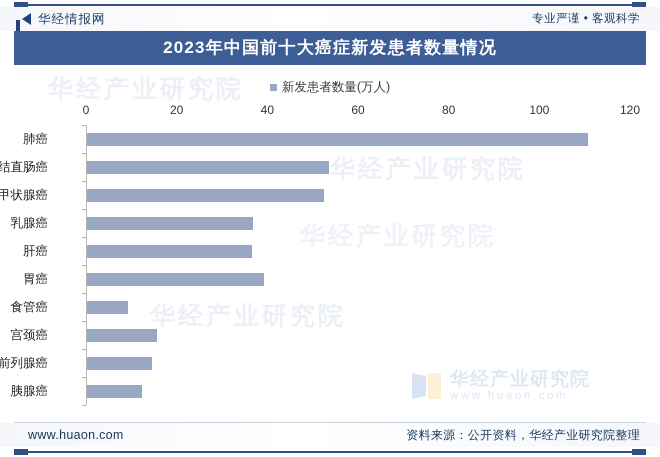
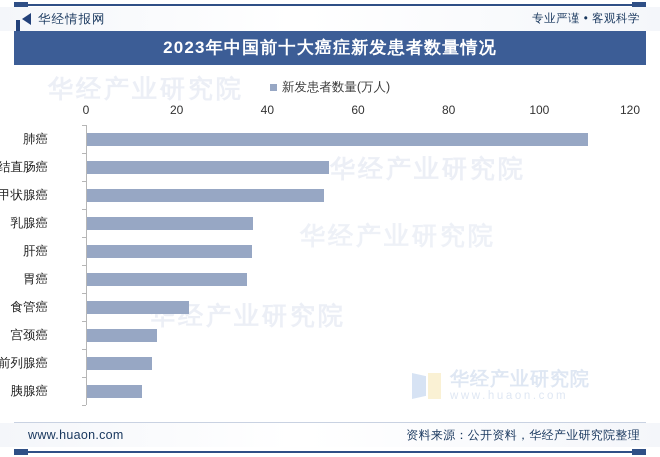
胃癌: 39 -> 35
食管癌: 9 -> 22
